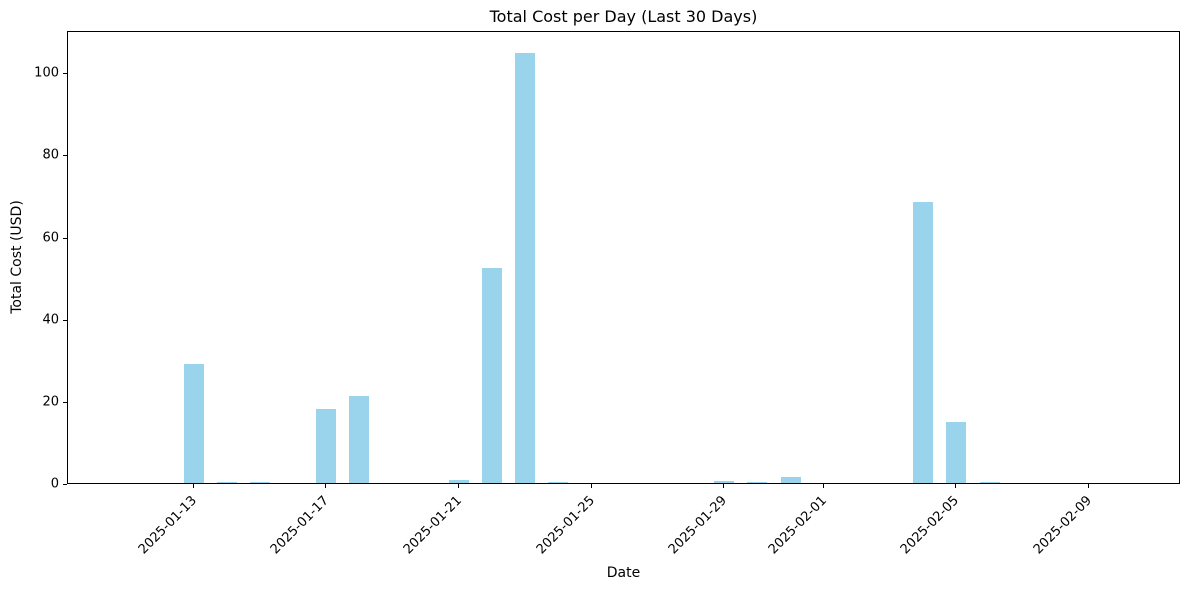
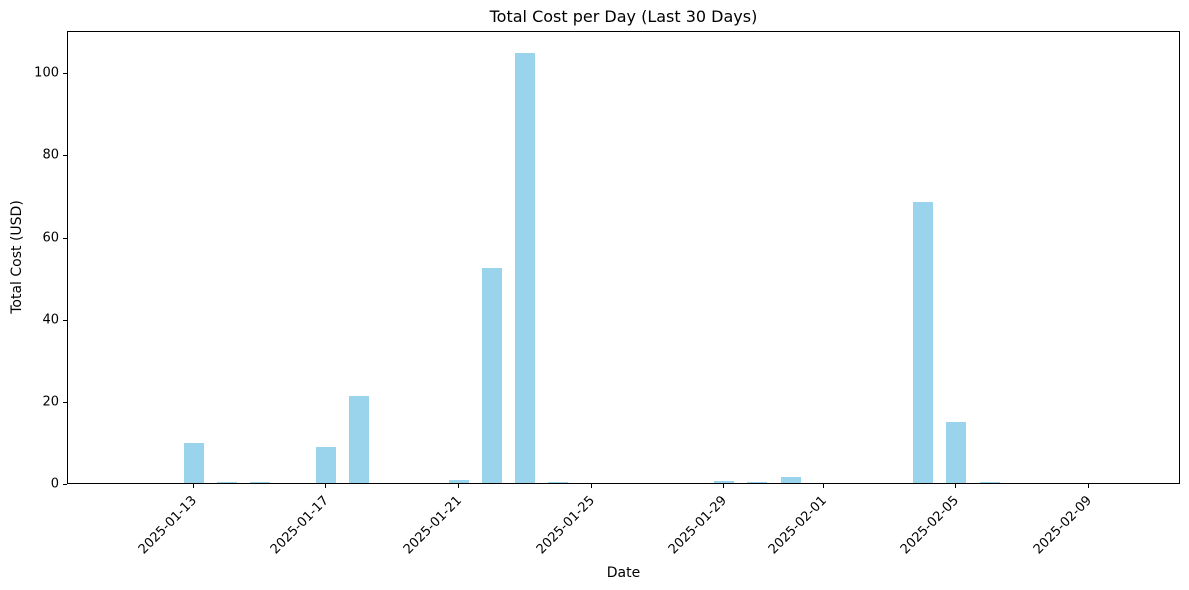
2025-01-13: 29 -> 10
2025-01-17: 18 -> 9
